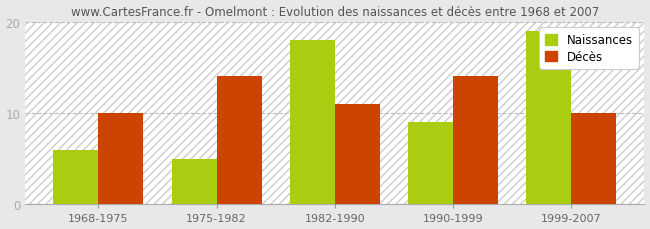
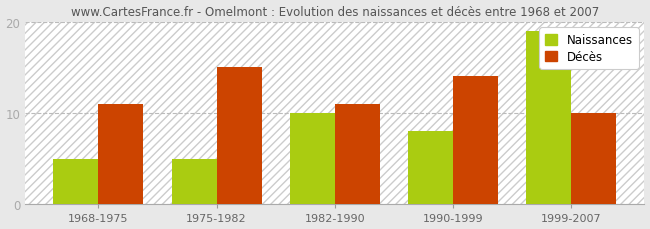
Naissances/1968-1975: 6 -> 5
Décès/1968-1975: 10 -> 11
Décès/1975-1982: 14 -> 15
Naissances/1982-1990: 18 -> 10
Naissances/1990-1999: 9 -> 8
